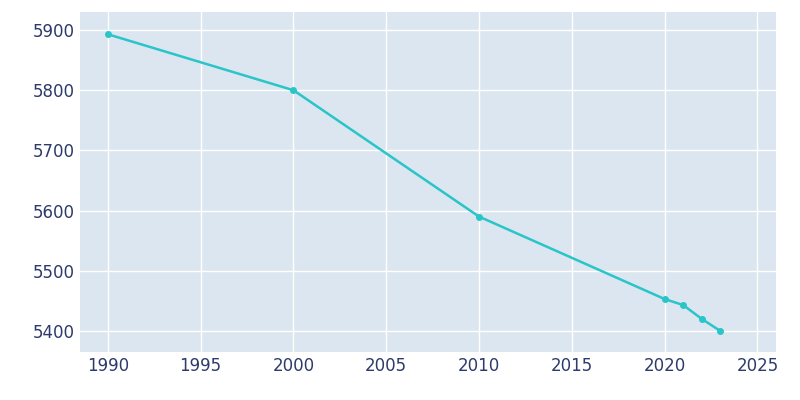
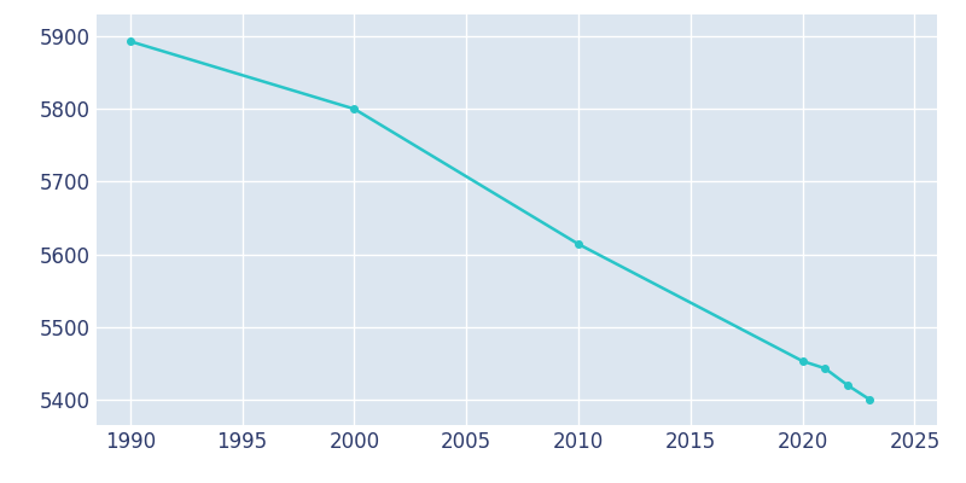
2010: 5590 -> 5614
